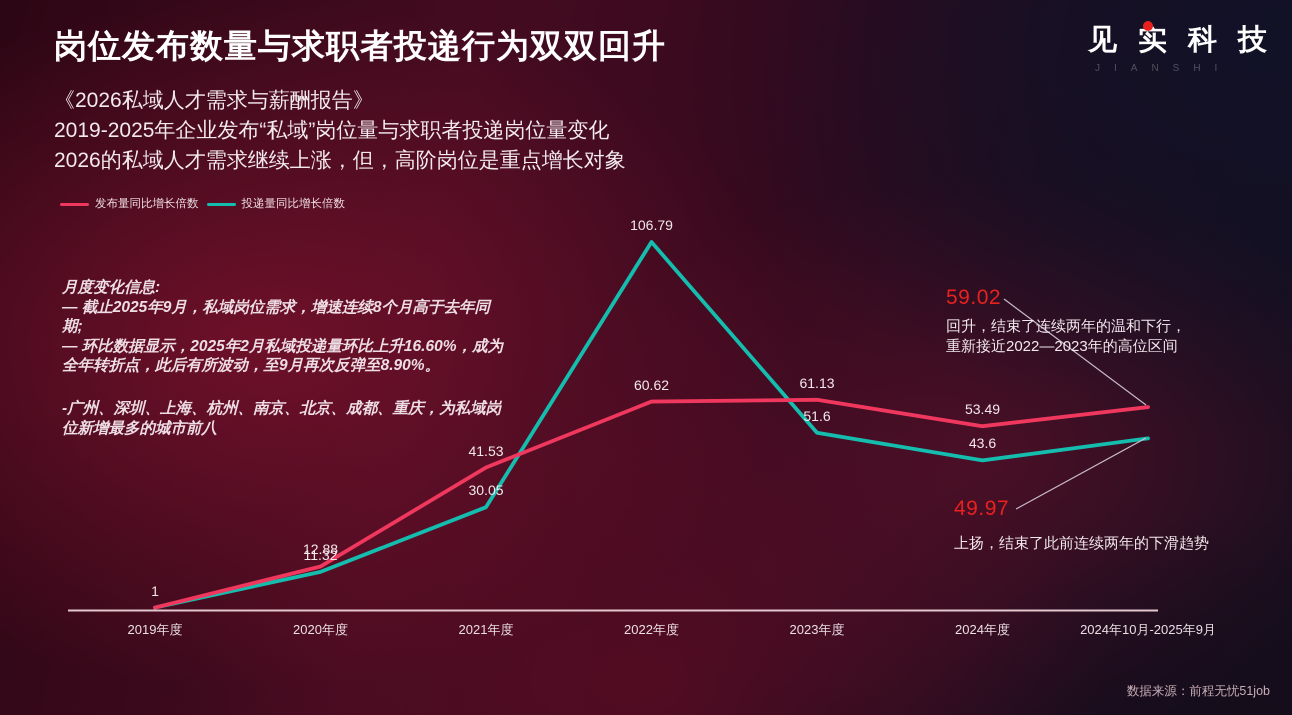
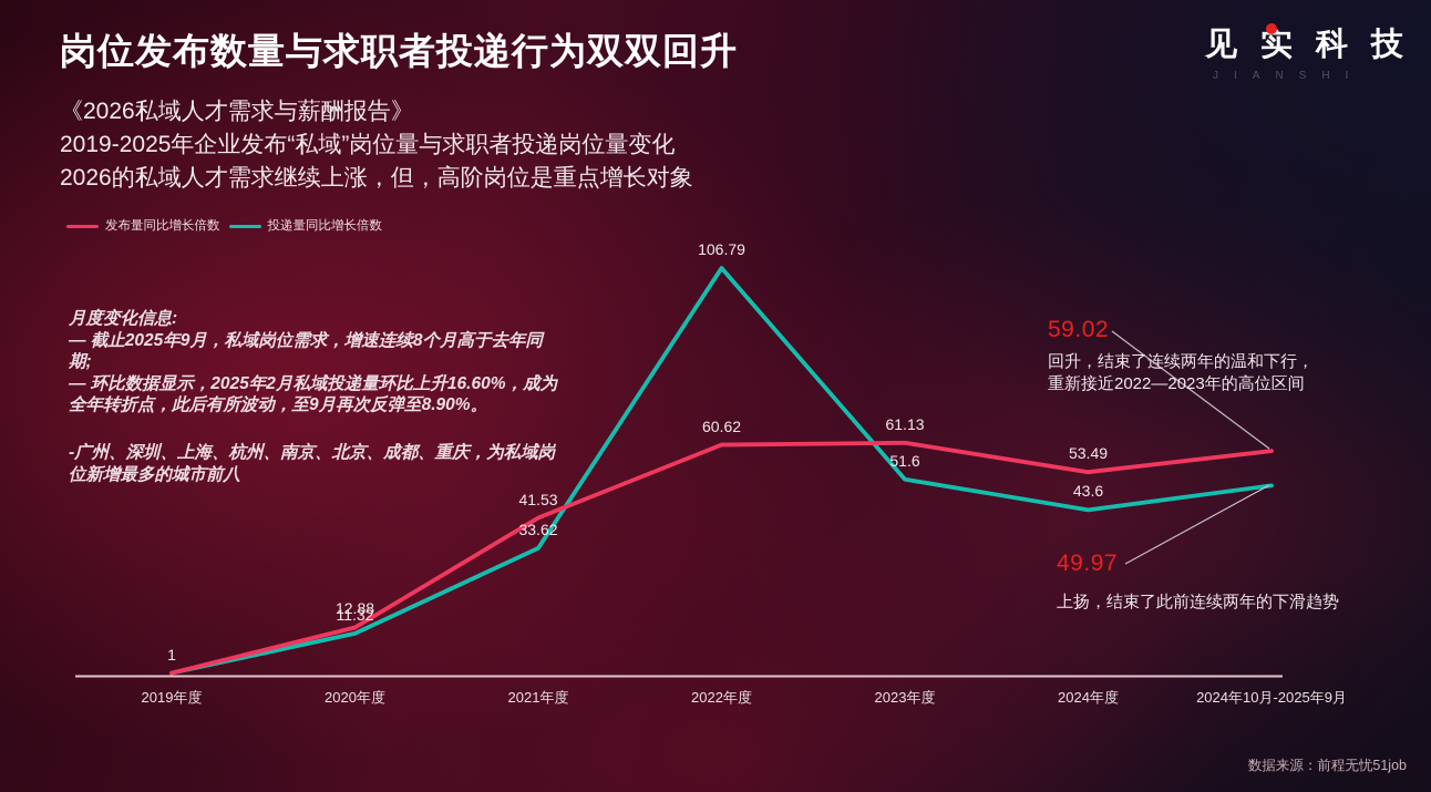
投递量同比增长倍数/2021年度: 30.05 -> 33.62
